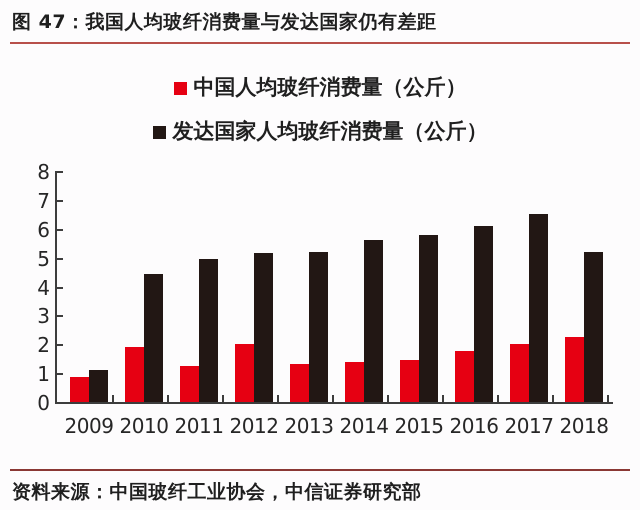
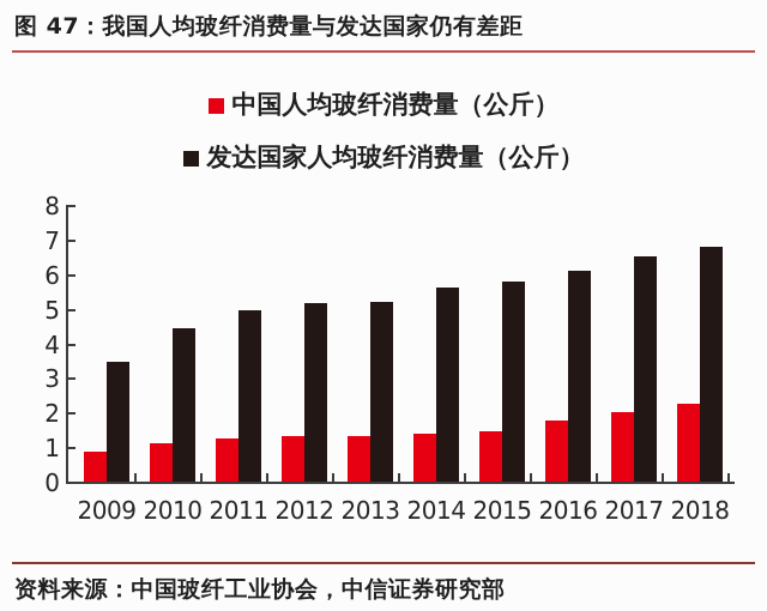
发达国家人均玻纤消费量（公斤）/2009: 1.1 -> 3.5
中国人均玻纤消费量（公斤）/2010: 1.9 -> 1.1
中国人均玻纤消费量（公斤）/2012: 2.0 -> 1.3
发达国家人均玻纤消费量（公斤）/2018: 5.2 -> 6.8
